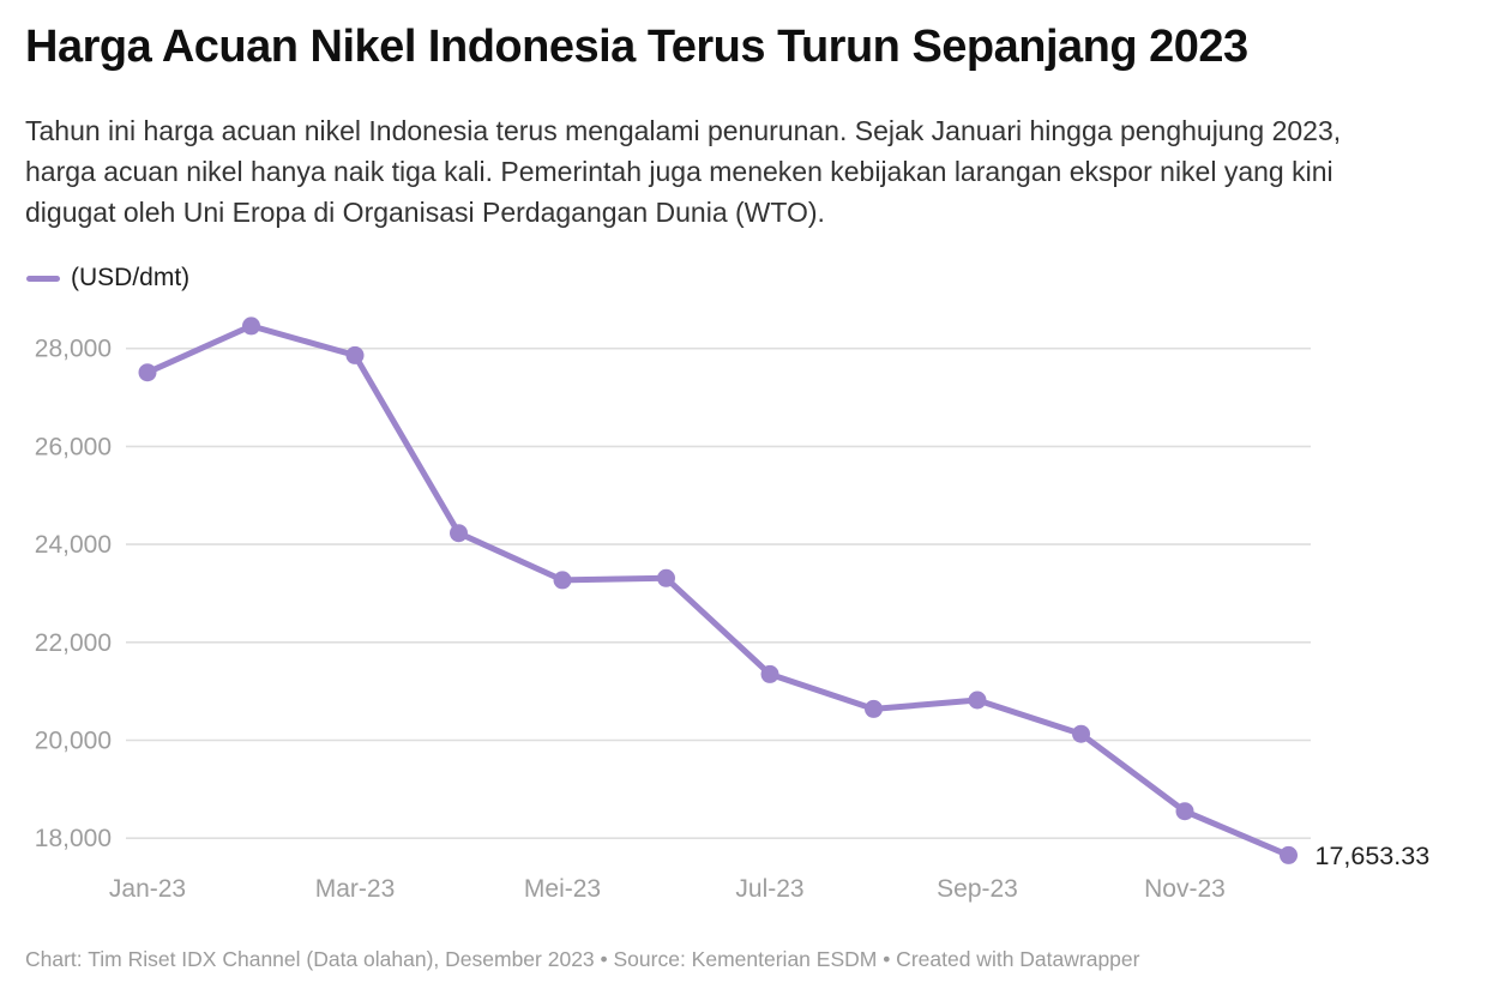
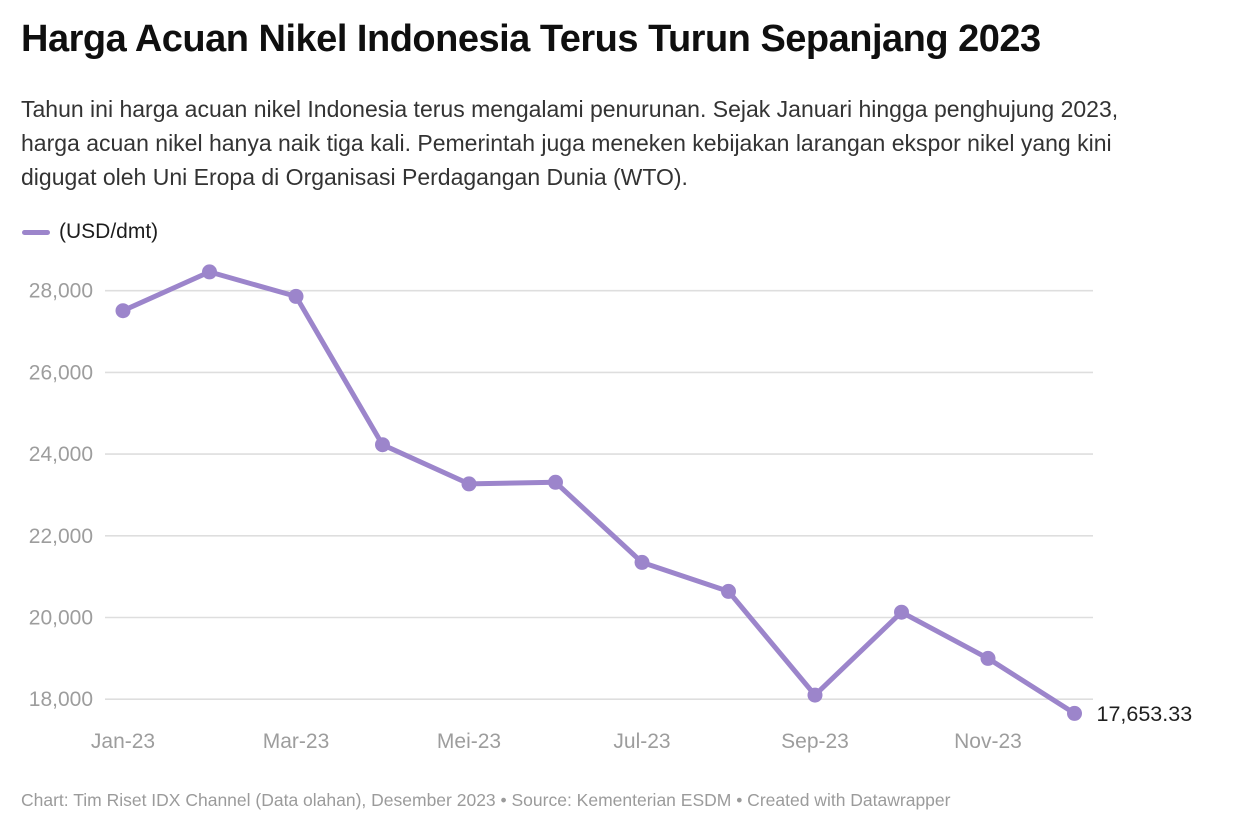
Sep-23: 20800 -> 18100
Nov-23: 18600 -> 19000
